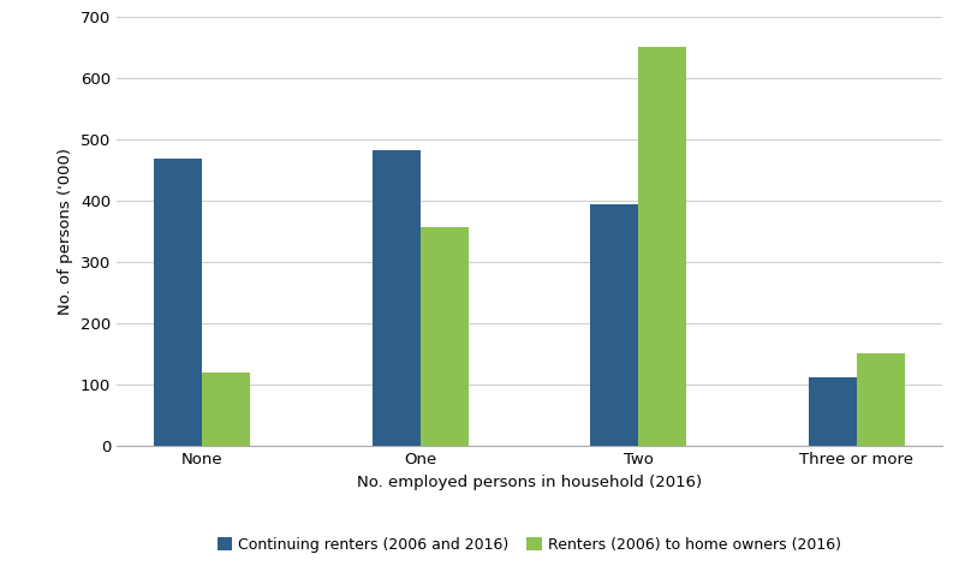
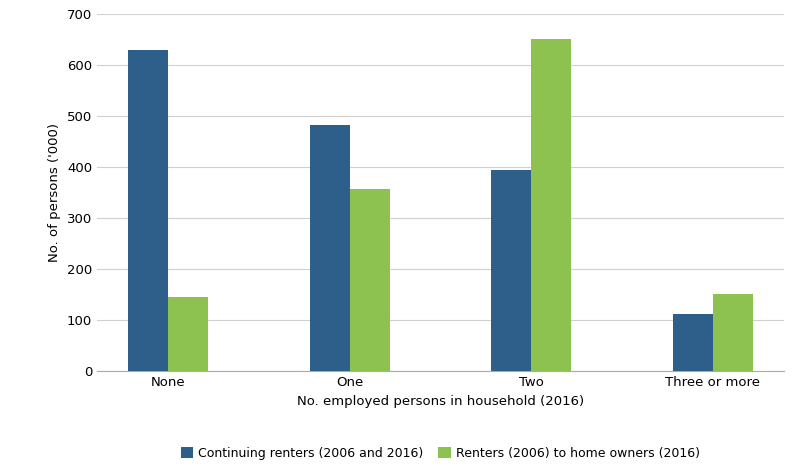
Continuing renters (2006 and 2016)/None: 470 -> 630
Renters (2006) to home owners (2016)/None: 120 -> 146
